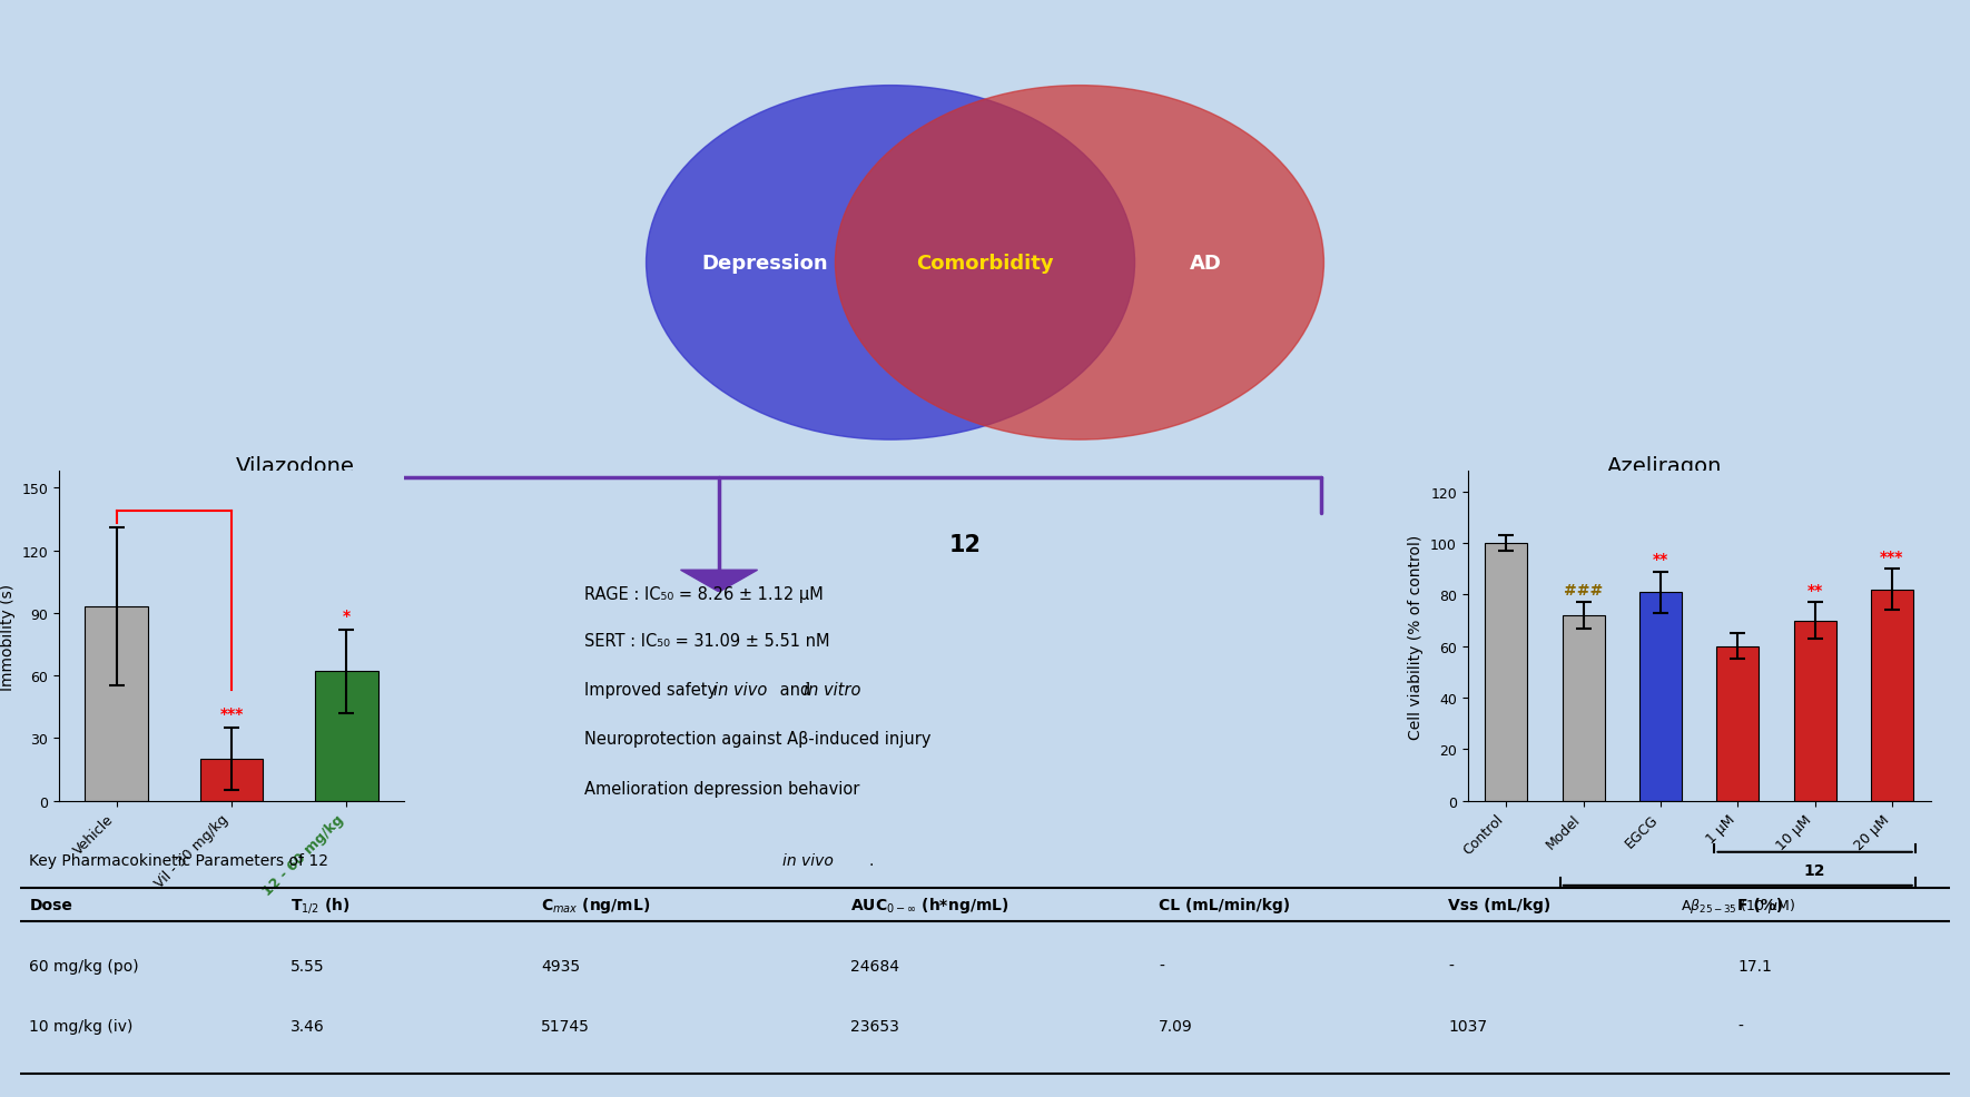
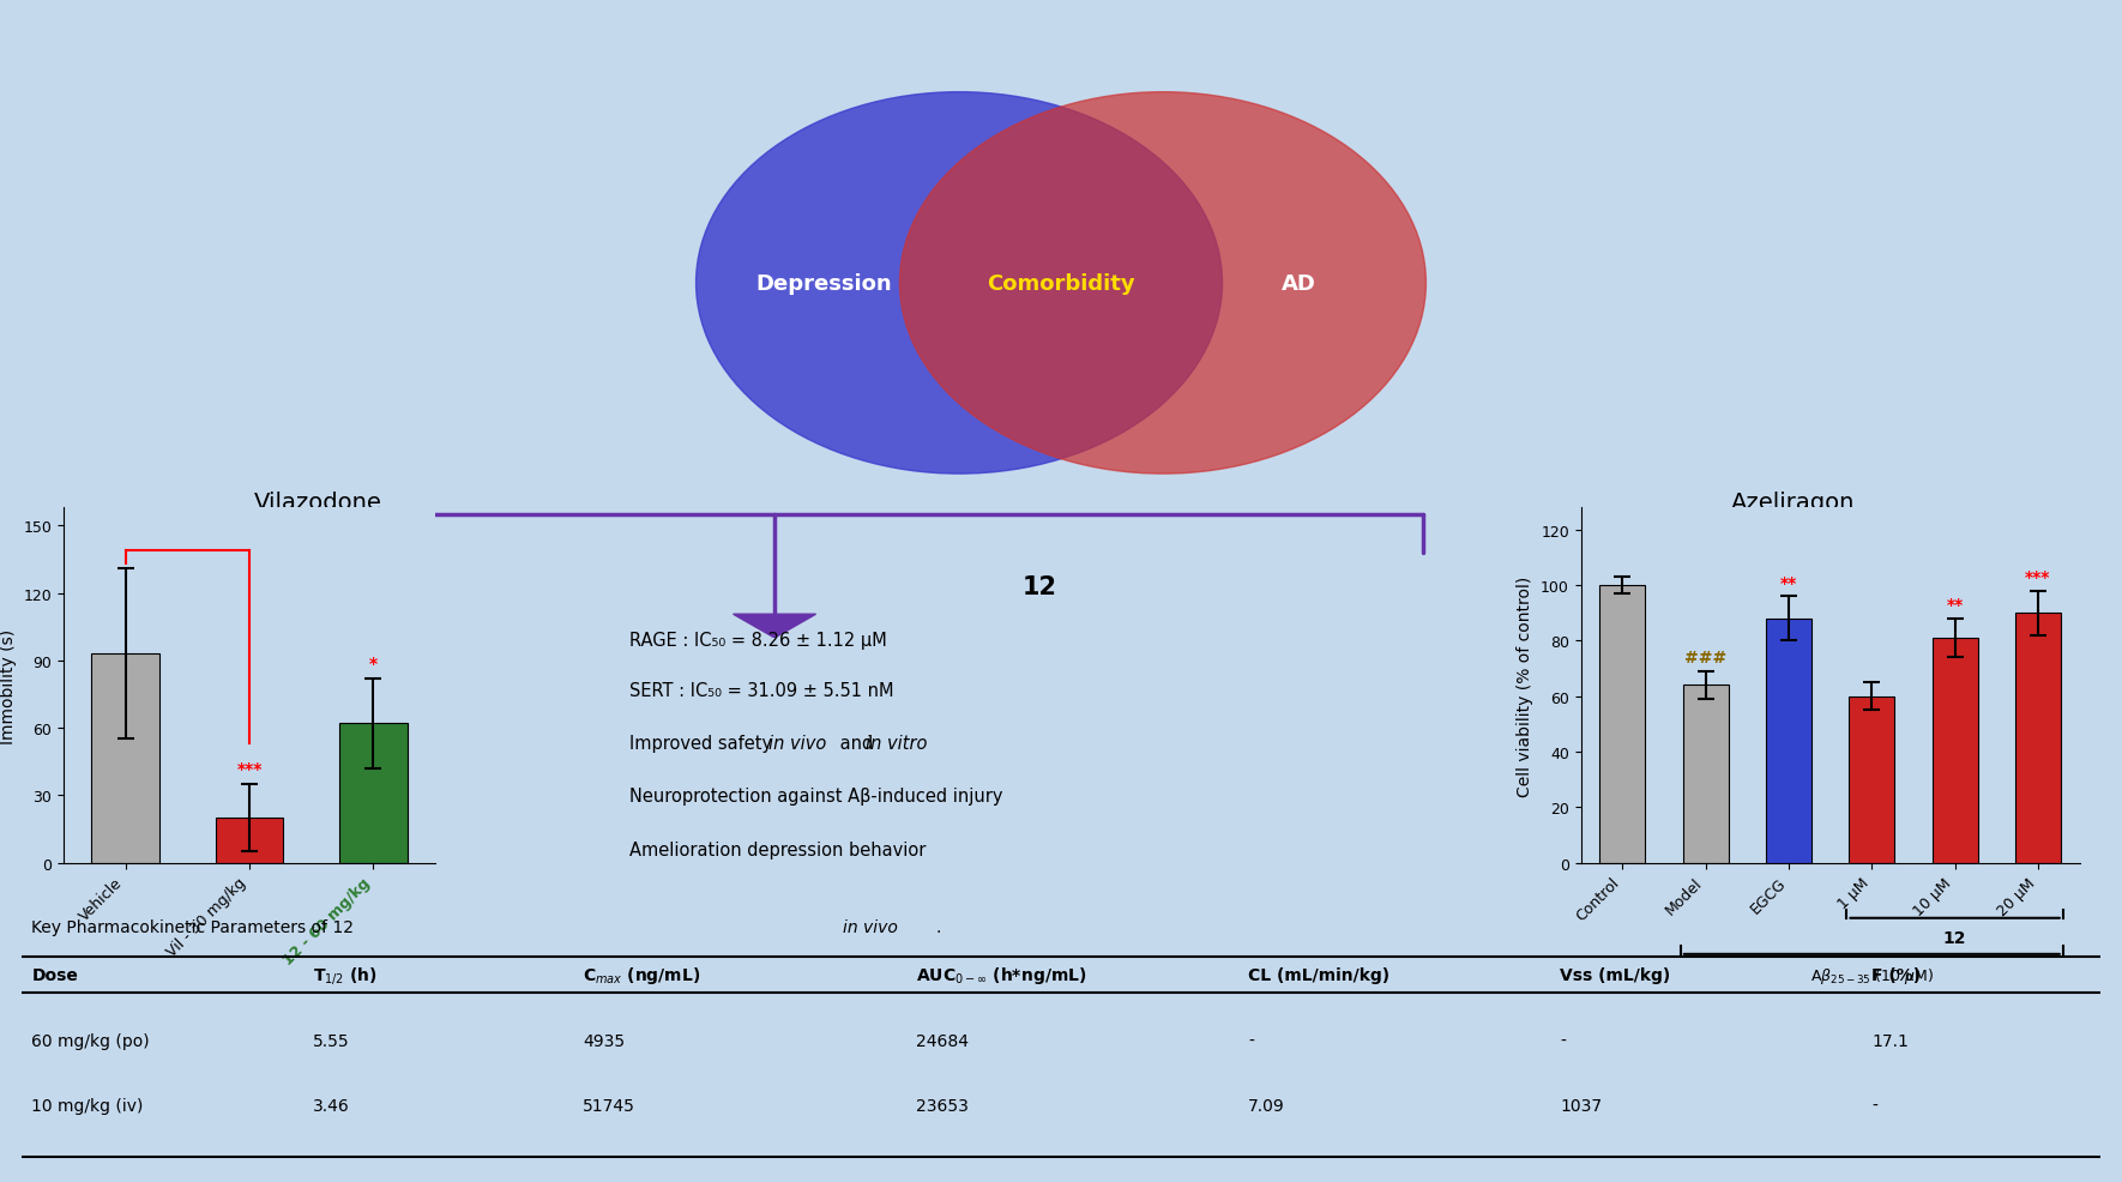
Model: 72 -> 64
EGCG: 81 -> 88
10 μM: 70 -> 81
20 μM: 82 -> 90
